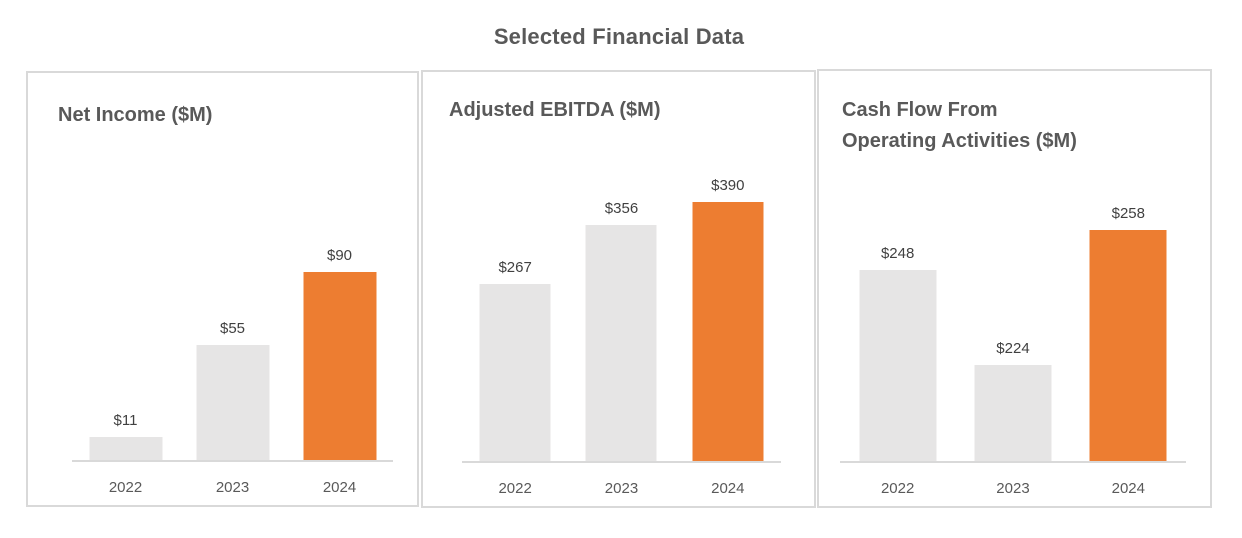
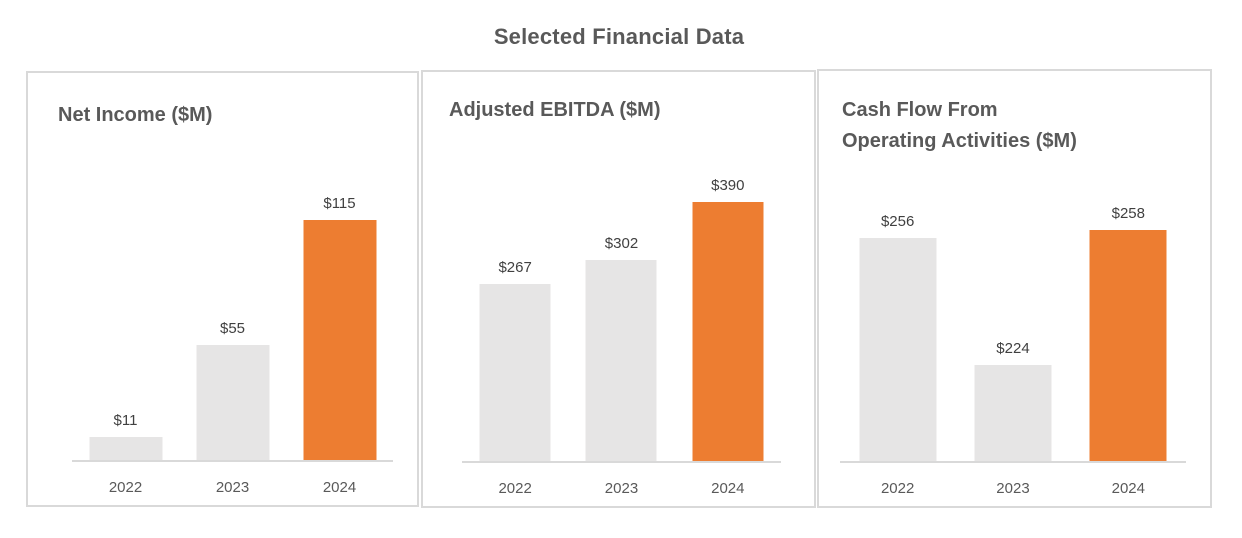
Net Income ($M)/2024: $90 -> $115
Adjusted EBITDA ($M)/2023: $356 -> $302
Cash Flow From Operating Activities ($M)/2022: $248 -> $256
